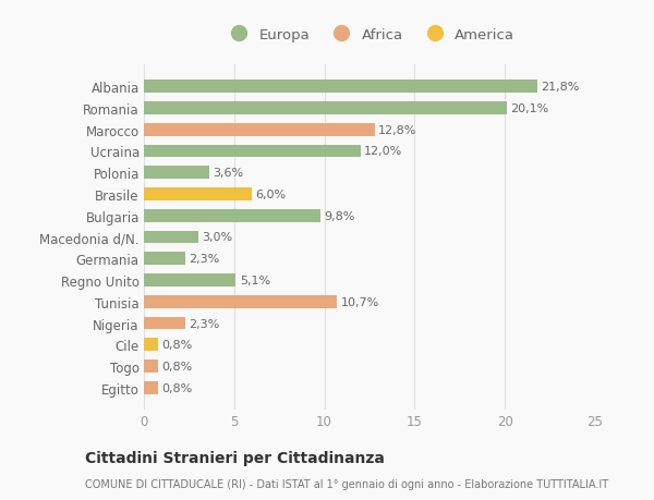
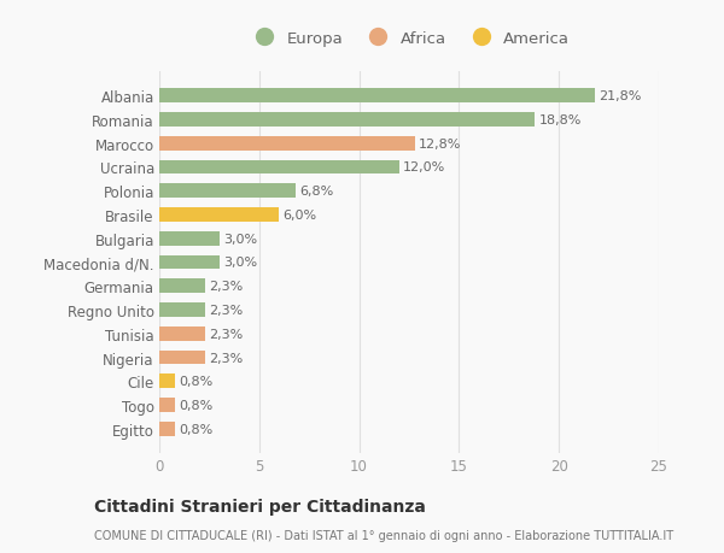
Romania: 20,1% -> 18,8%
Polonia: 3,6% -> 6,8%
Bulgaria: 9,8% -> 3,0%
Regno Unito: 5,1% -> 2,3%
Tunisia: 10,7% -> 2,3%
